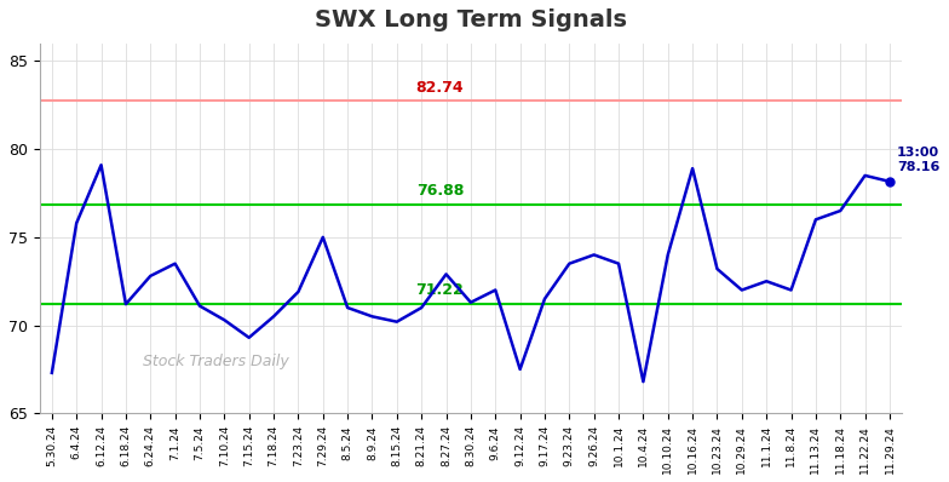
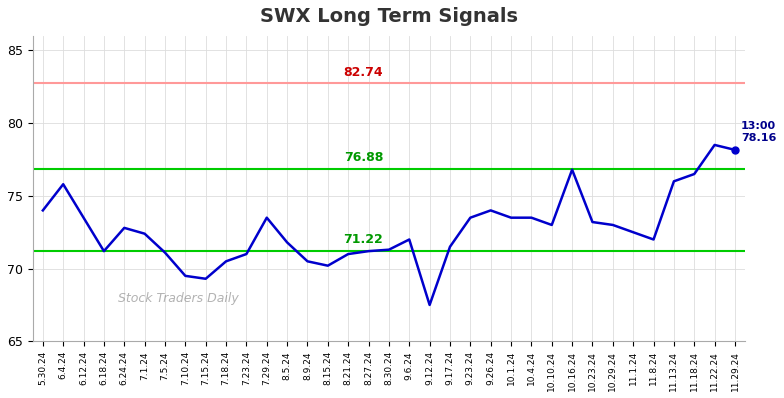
5.30.24: 67.3 -> 74.0
6.12.24: 79.1 -> 73.5
7.1.24: 73.5 -> 72.4
7.10.24: 70.3 -> 69.5
7.23.24: 71.9 -> 71.0
7.29.24: 75.0 -> 73.5
8.5.24: 71.0 -> 71.8
8.27.24: 72.9 -> 71.2
10.4.24: 66.8 -> 73.5
10.10.24: 74.0 -> 73.0
10.16.24: 78.9 -> 76.8
10.29.24: 72.0 -> 73.0
